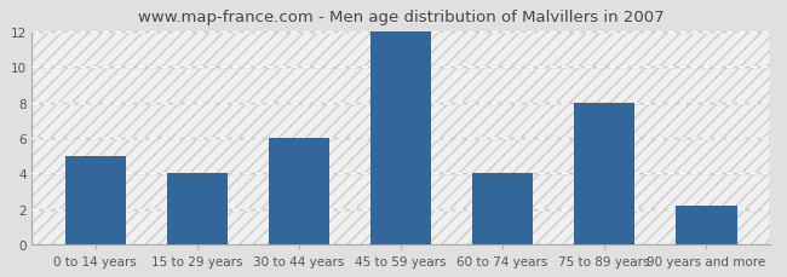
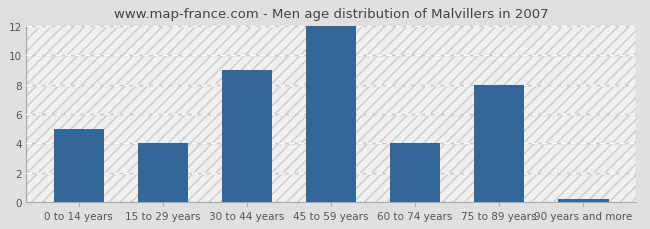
30 to 44 years: 6.0 -> 9.0
90 years and more: 2.2 -> 0.2
